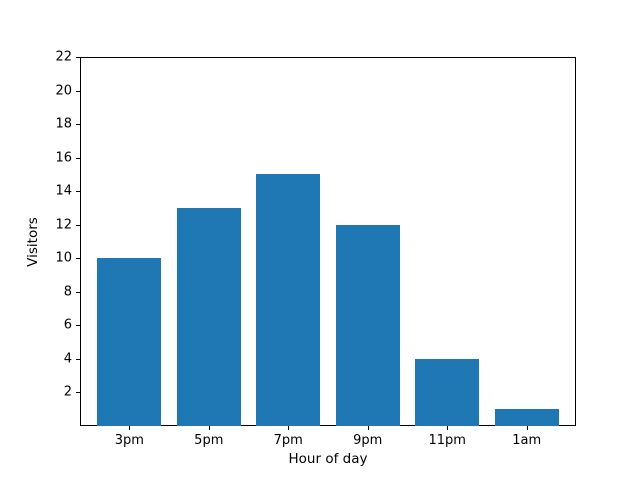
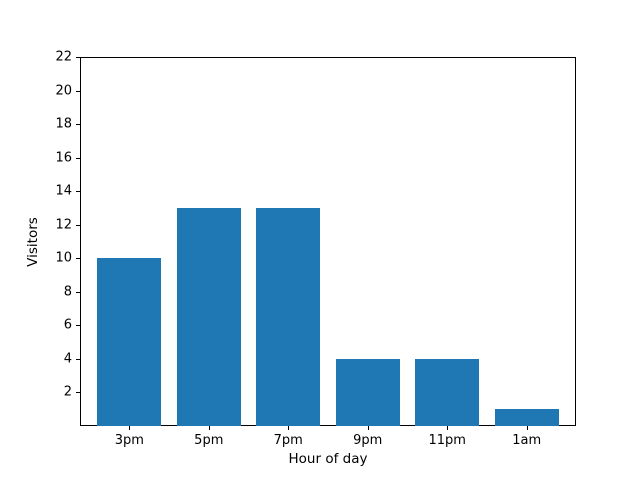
7pm: 15 -> 13
9pm: 12 -> 4
